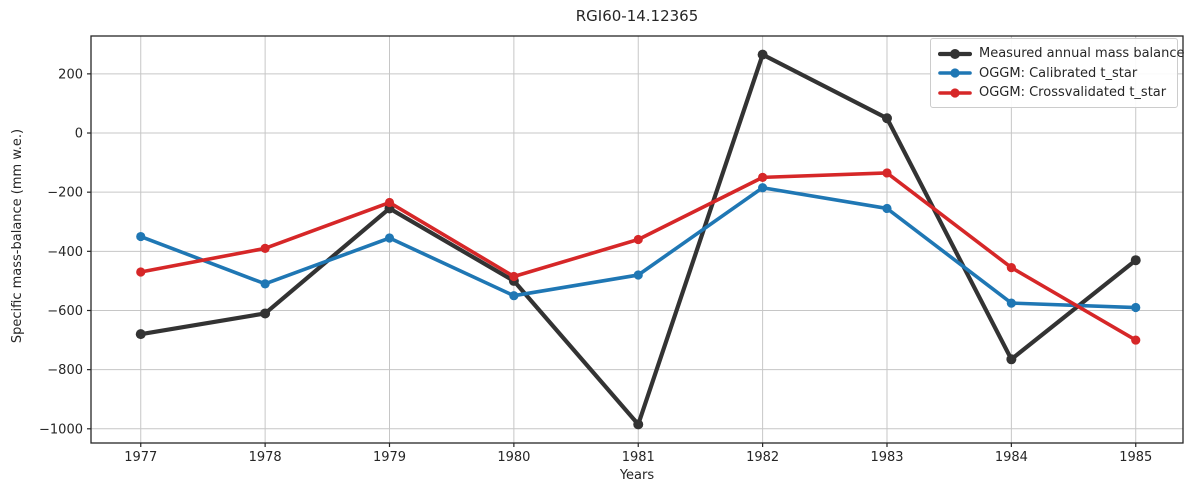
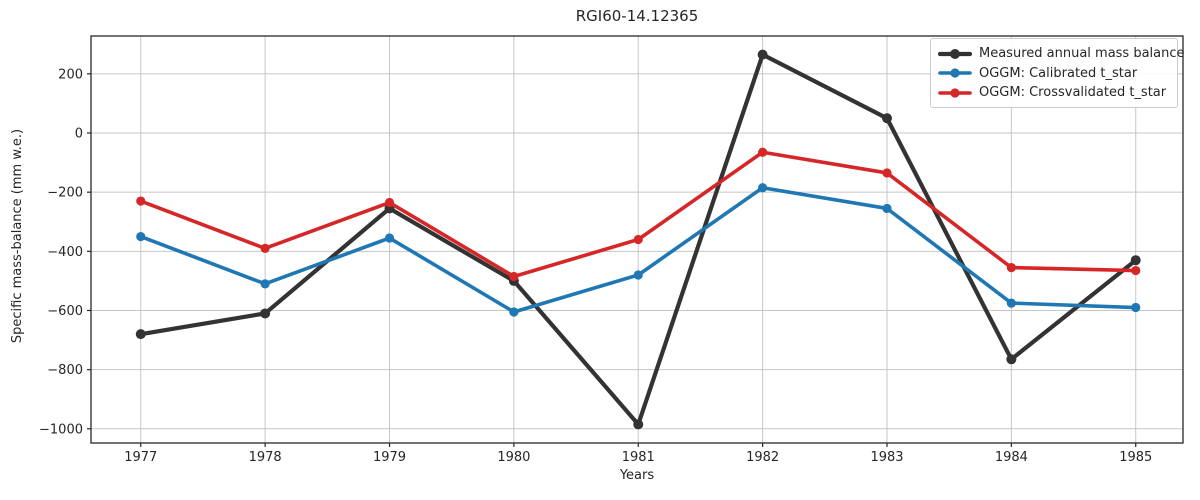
OGGM: Crossvalidated t_star/1977: -470 -> -230
OGGM: Calibrated t_star/1980: -550 -> -600
OGGM: Crossvalidated t_star/1982: -150 -> -60
OGGM: Crossvalidated t_star/1985: -700 -> -460
